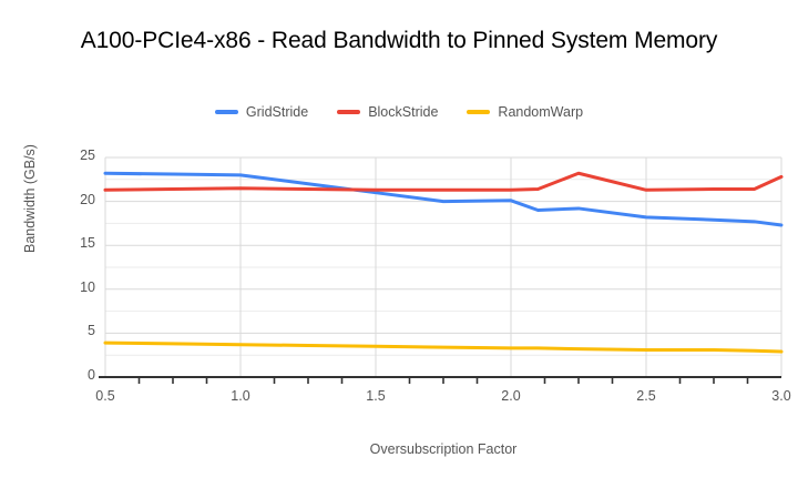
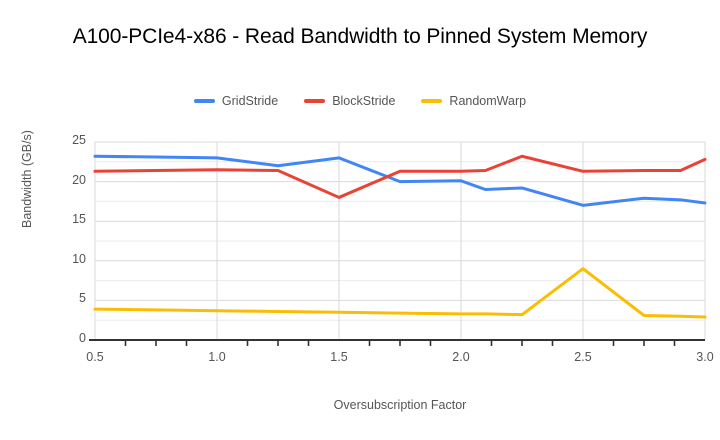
GridStride/1.5: 21 -> 23
BlockStride/1.5: 21 -> 18
GridStride/2.5: 18 -> 17
RandomWarp/2.5: 3 -> 9
